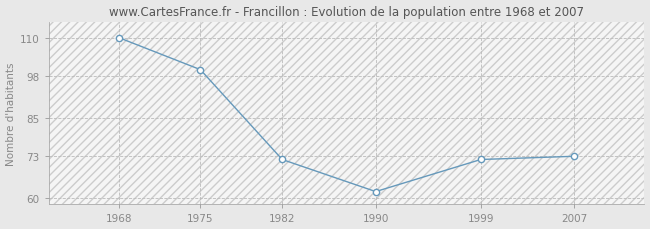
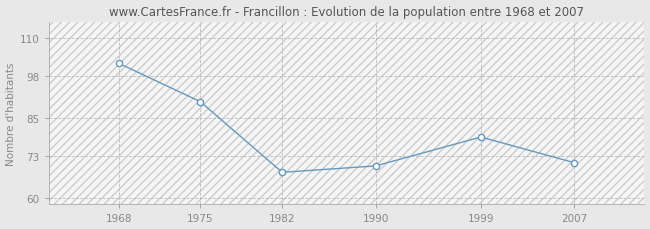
1968: 110 -> 102
1975: 100 -> 90
1982: 72 -> 68
1990: 62 -> 70
1999: 72 -> 79
2007: 73 -> 71
